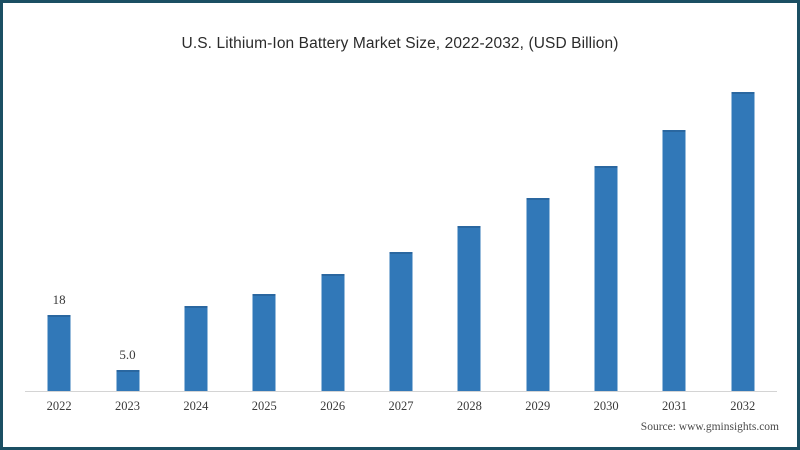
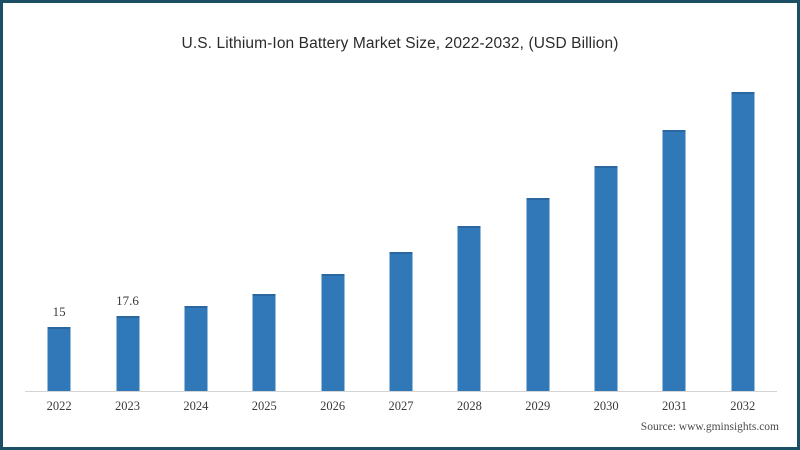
2022: 18 -> 15
2023: 5.0 -> 17.6
